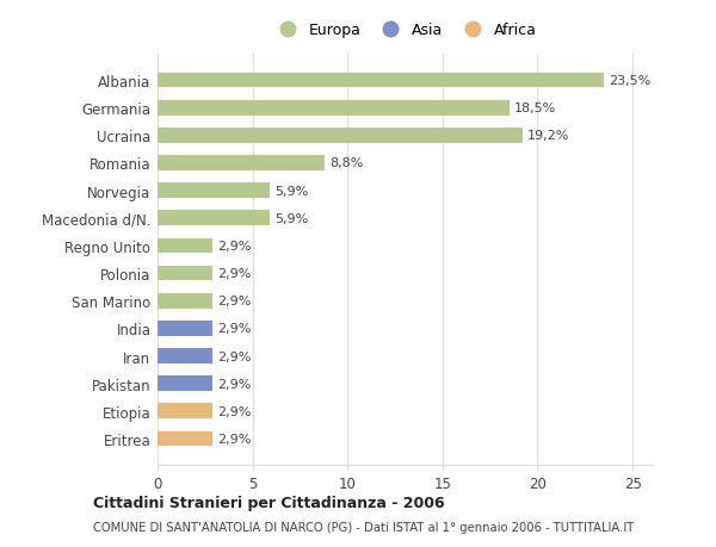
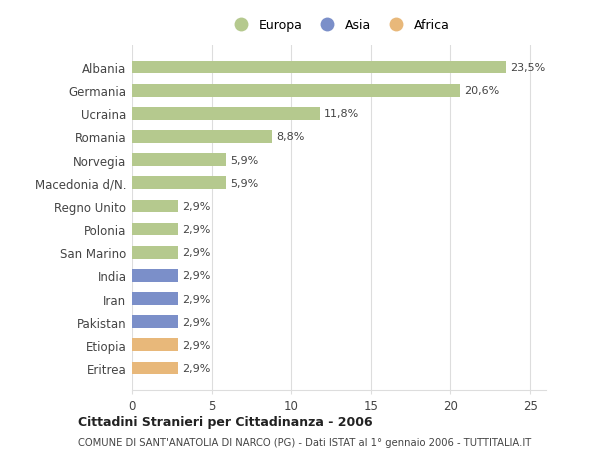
Germania: 18,5% -> 20,6%
Ucraina: 19,2% -> 11,8%
